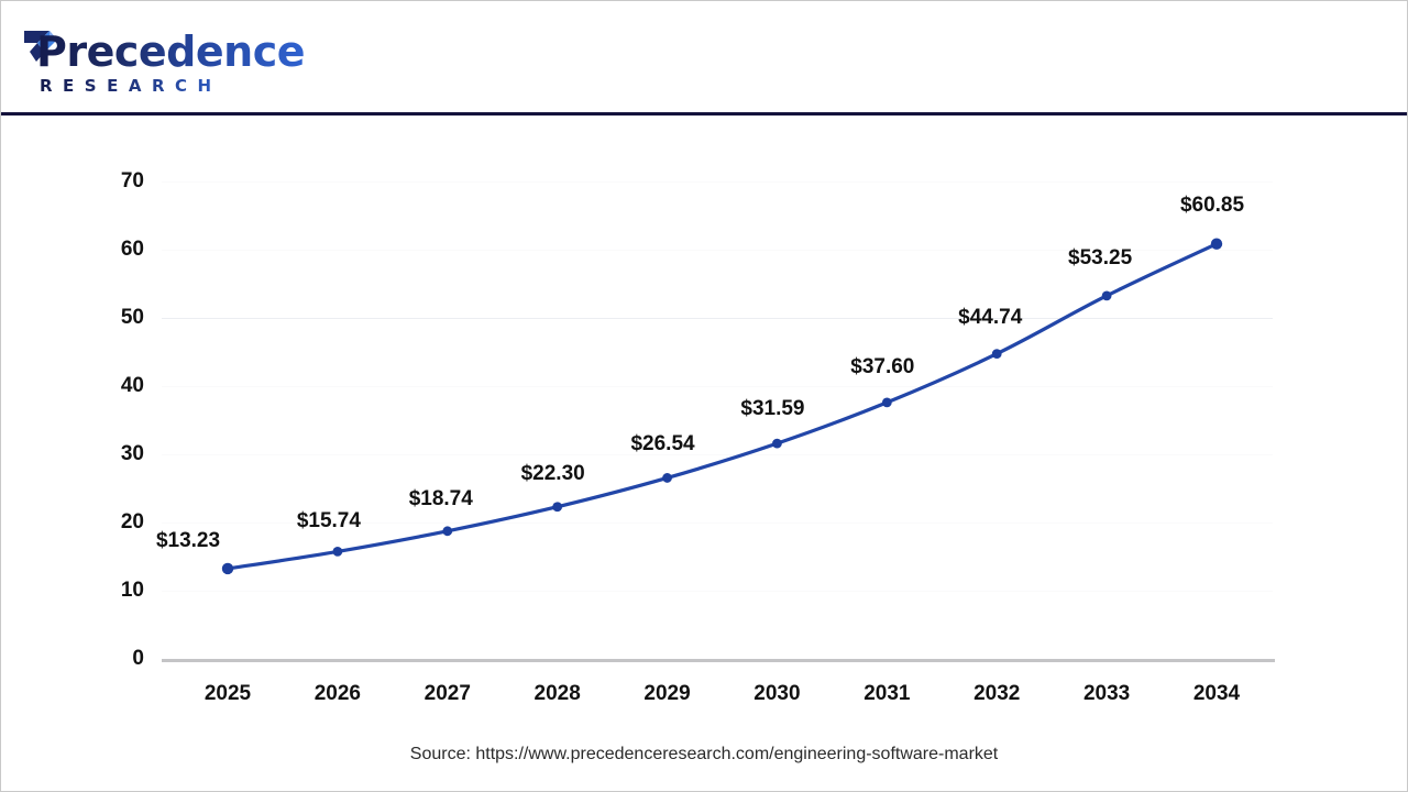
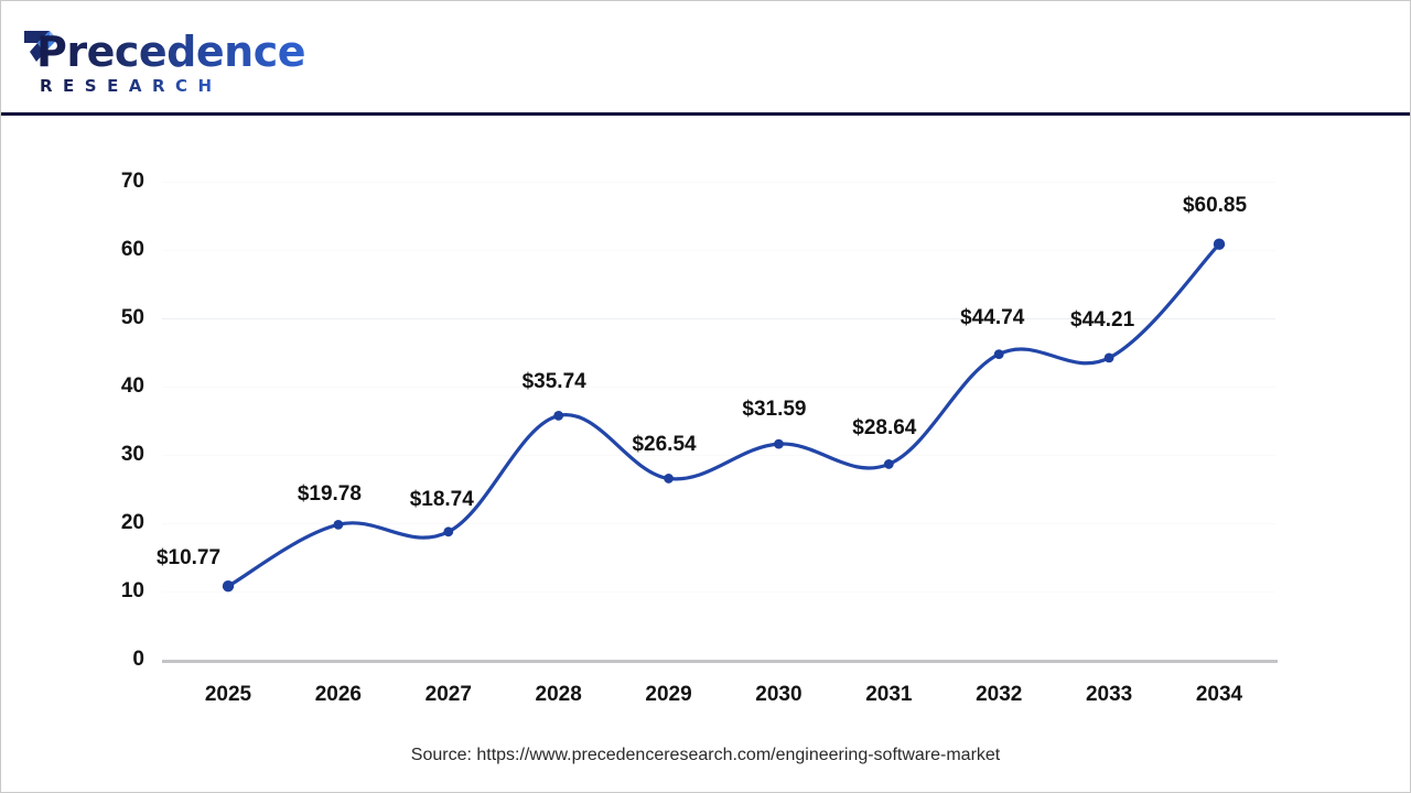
2025: $13.23 -> $10.77
2026: $15.74 -> $19.78
2028: $22.30 -> $35.74
2031: $37.60 -> $28.64
2033: $53.25 -> $44.21
